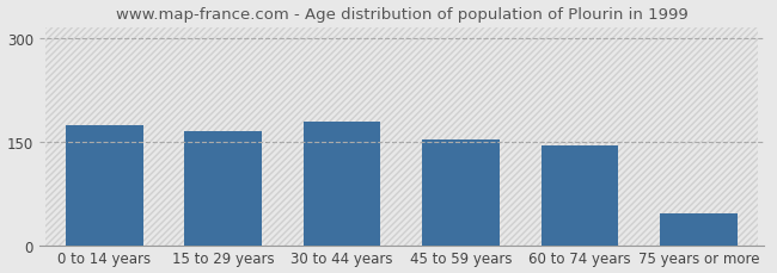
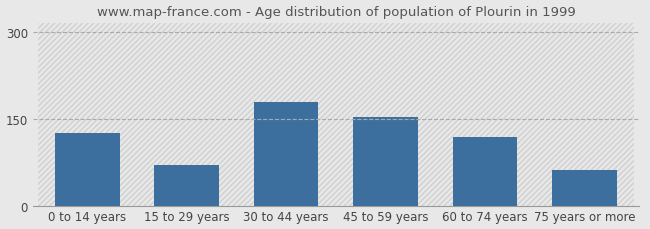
0 to 14 years: 173 -> 126
15 to 29 years: 164 -> 70
60 to 74 years: 144 -> 118
75 years or more: 46 -> 62
